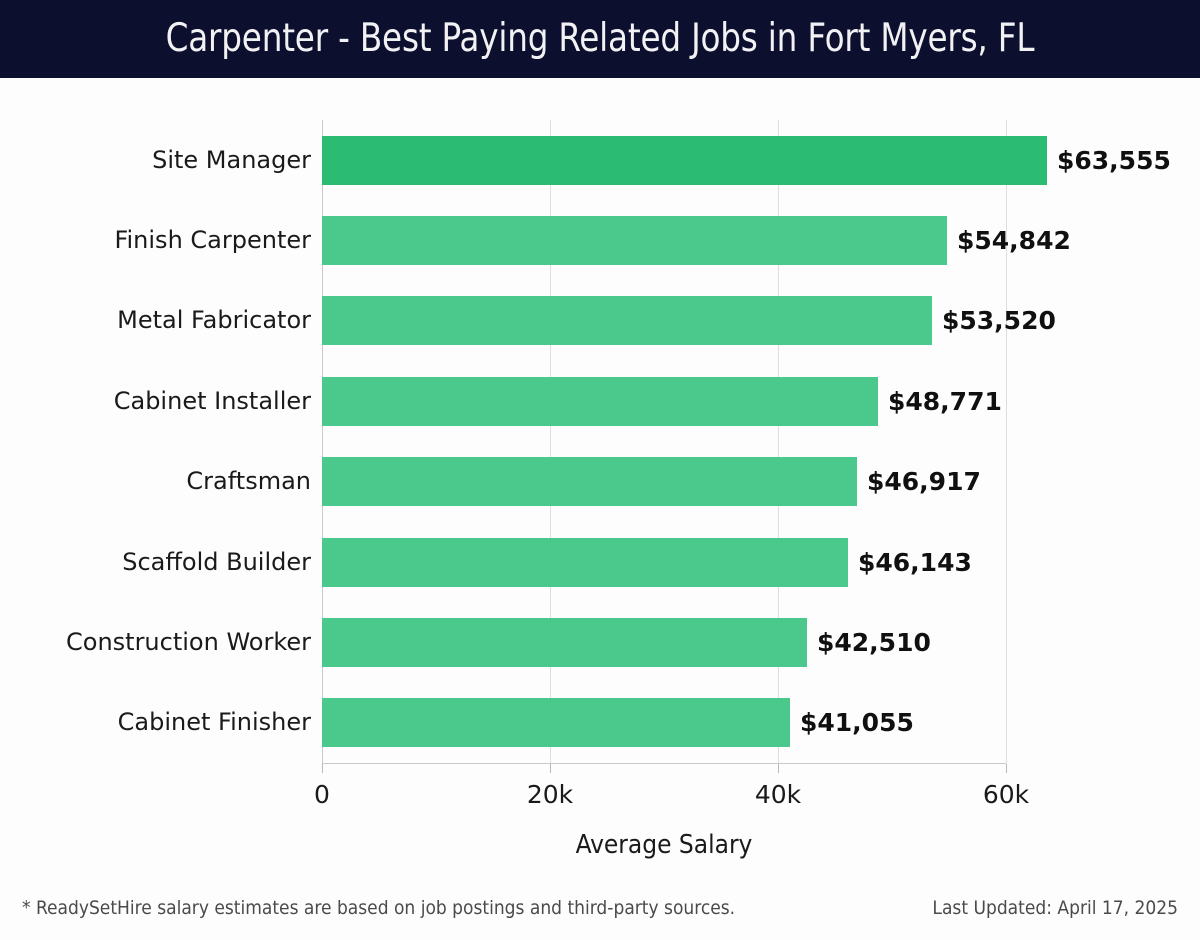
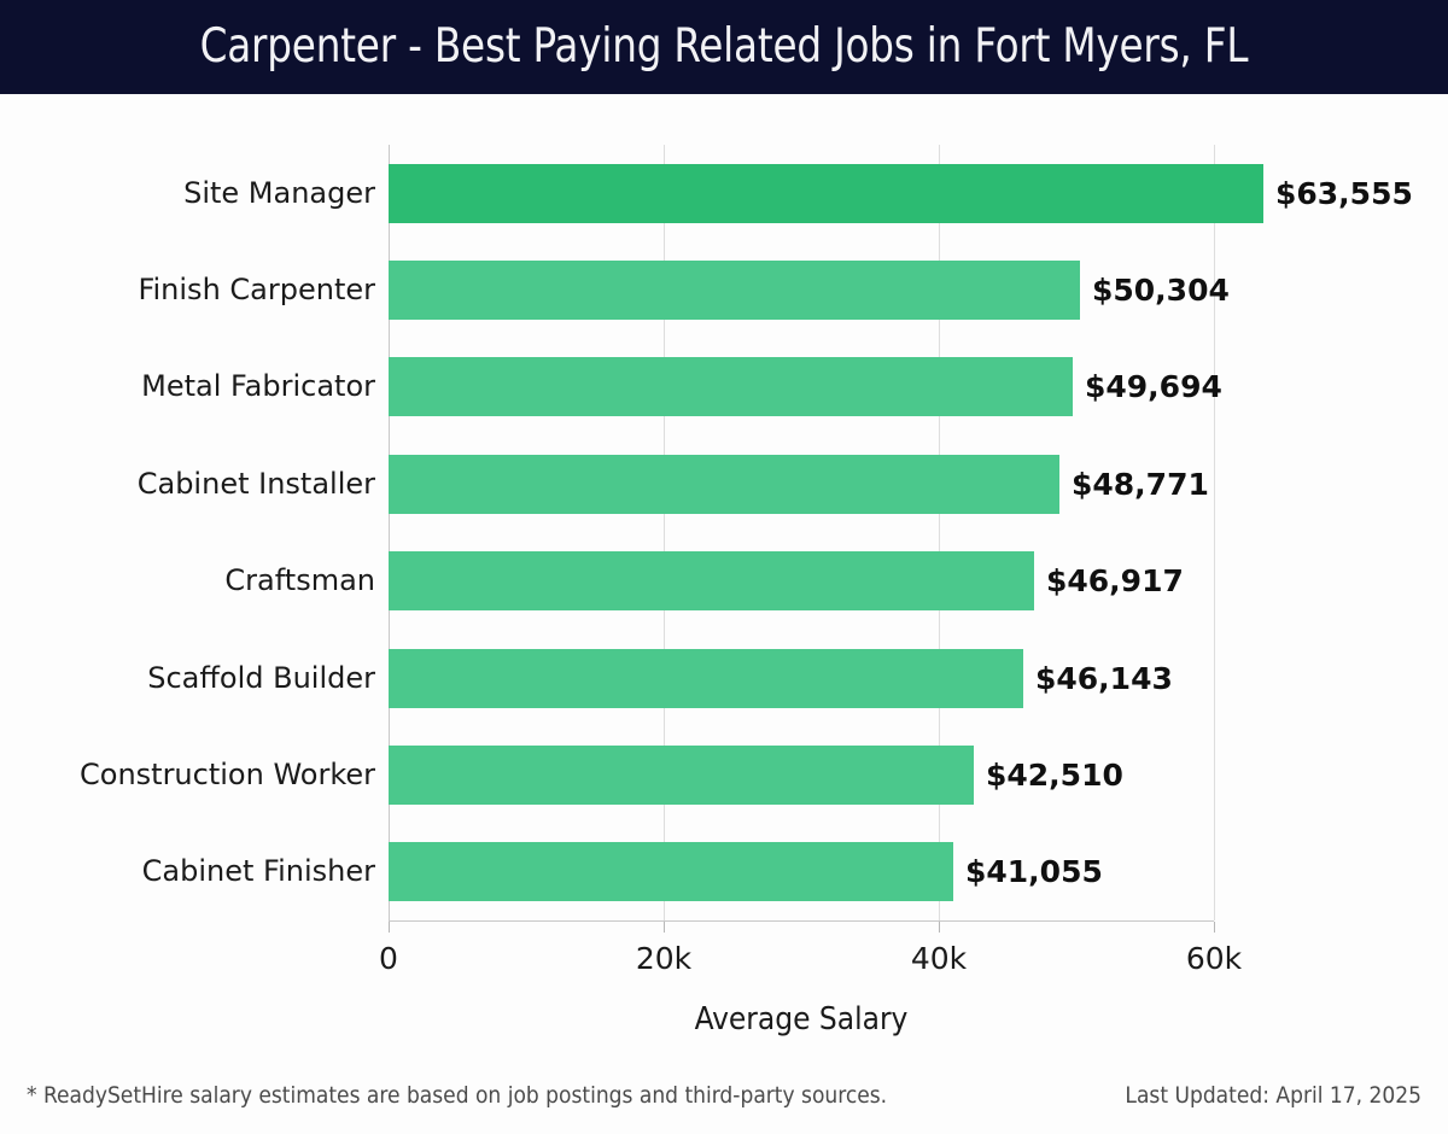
Finish Carpenter: $54,842 -> $50,304
Metal Fabricator: $53,520 -> $49,694
